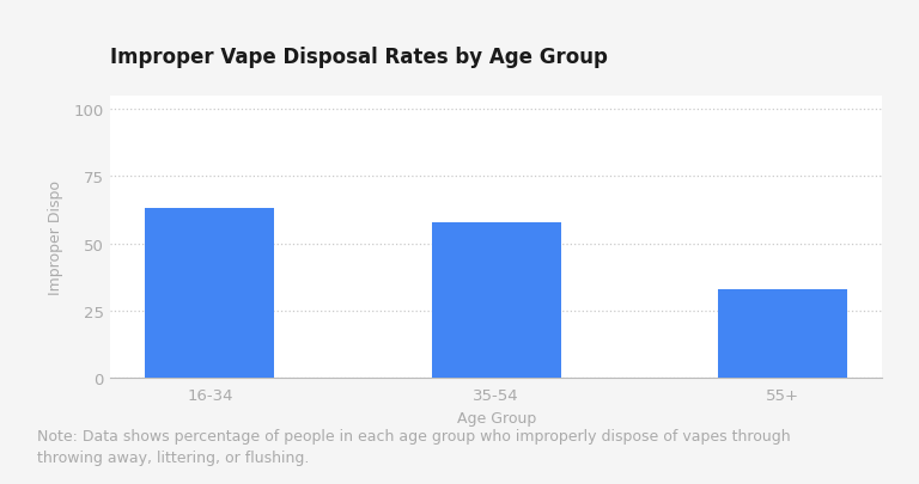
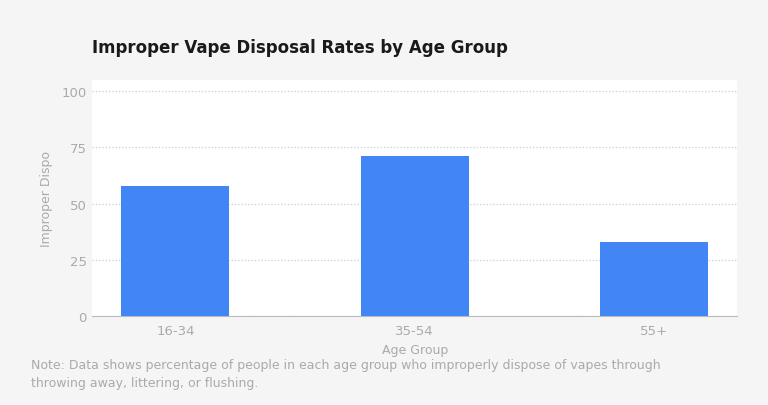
16-34: 63 -> 58
35-54: 58 -> 71
